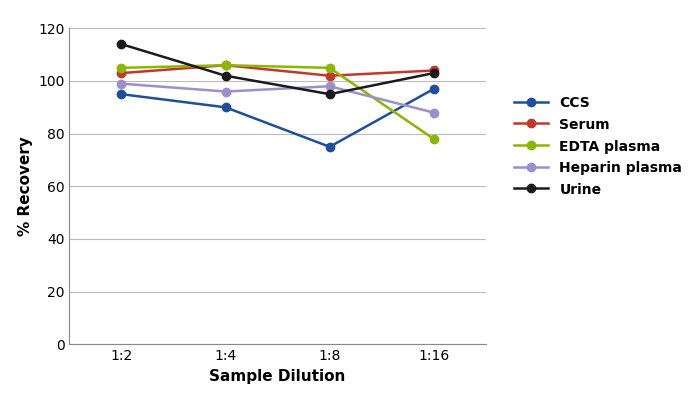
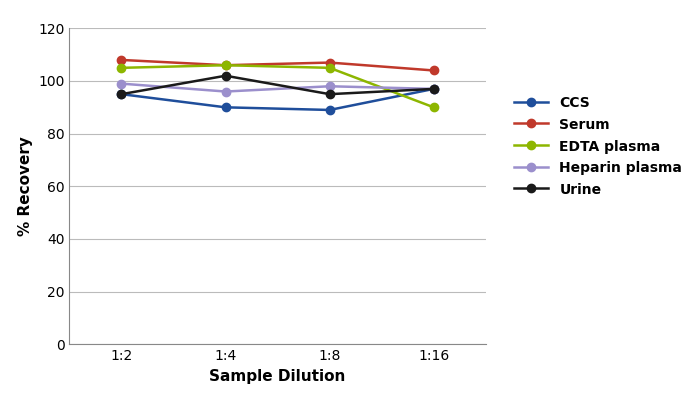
Serum/1:2: 103 -> 108
Urine/1:2: 114 -> 95
CCS/1:8: 75 -> 89
Serum/1:8: 102 -> 107
EDTA plasma/1:16: 78 -> 90
Heparin plasma/1:16: 88 -> 97
Urine/1:16: 103 -> 97
